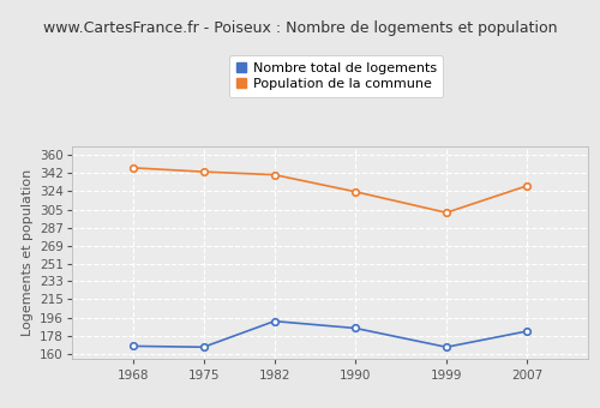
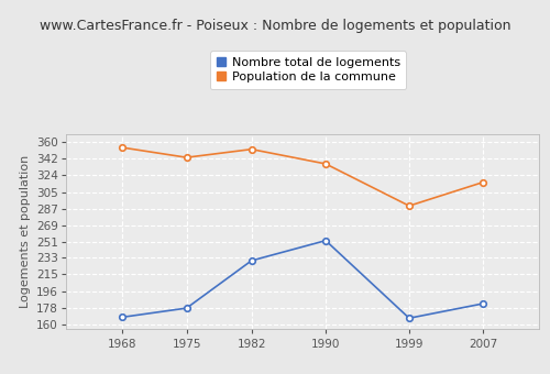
Population de la commune/1968: 347 -> 354
Nombre total de logements/1975: 167 -> 178
Nombre total de logements/1982: 193 -> 230
Population de la commune/1982: 340 -> 352
Nombre total de logements/1990: 186 -> 252
Population de la commune/1990: 323 -> 336
Population de la commune/1999: 302 -> 290
Population de la commune/2007: 329 -> 316
